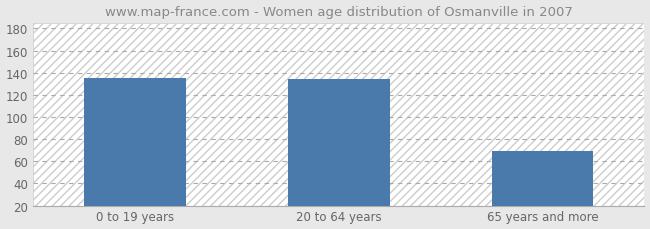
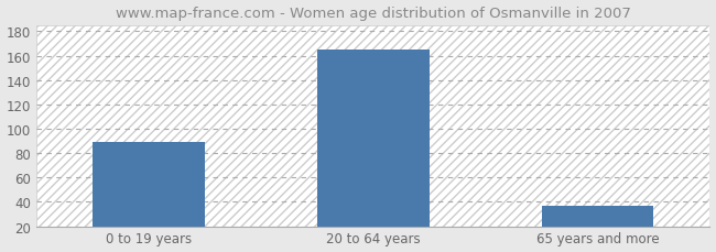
0 to 19 years: 135 -> 89
20 to 64 years: 134 -> 165
65 years and more: 69 -> 37
